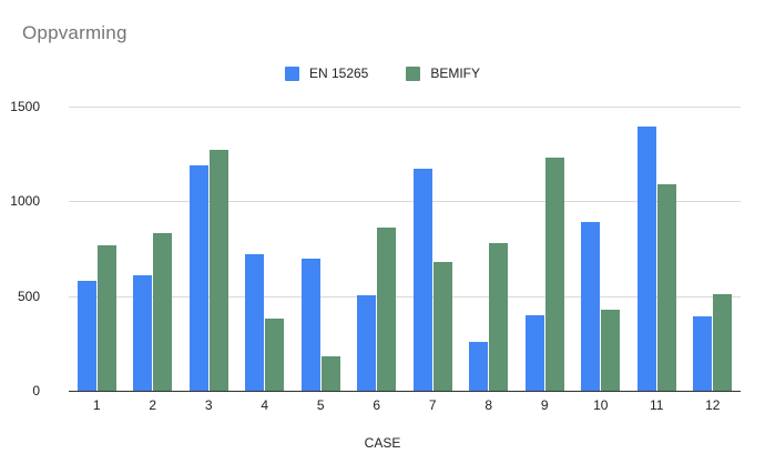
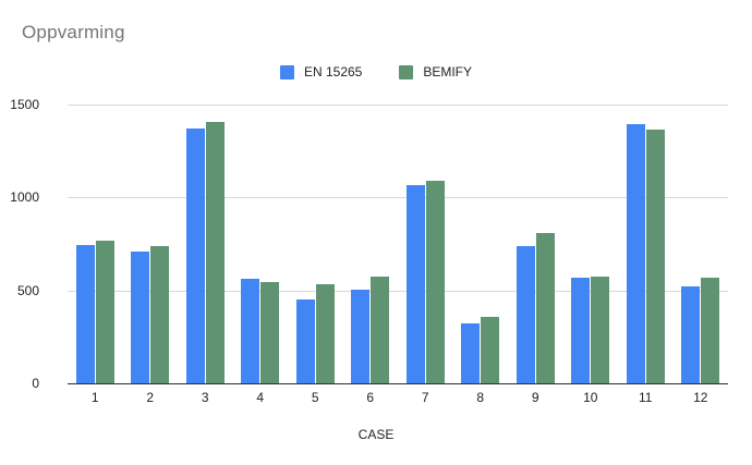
EN 15265/1: 580 -> 740
EN 15265/2: 610 -> 710
BEMIFY/2: 830 -> 740
EN 15265/3: 1190 -> 1370
BEMIFY/3: 1270 -> 1410
EN 15265/4: 720 -> 560
BEMIFY/4: 380 -> 540
EN 15265/5: 700 -> 450
BEMIFY/5: 180 -> 530
BEMIFY/6: 860 -> 570
EN 15265/7: 1170 -> 1070
BEMIFY/7: 680 -> 1090
EN 15265/8: 260 -> 320
BEMIFY/8: 780 -> 360
EN 15265/9: 400 -> 740
BEMIFY/9: 1230 -> 810
EN 15265/10: 890 -> 570
BEMIFY/10: 430 -> 570
BEMIFY/11: 1090 -> 1370
EN 15265/12: 390 -> 520
BEMIFY/12: 510 -> 570
